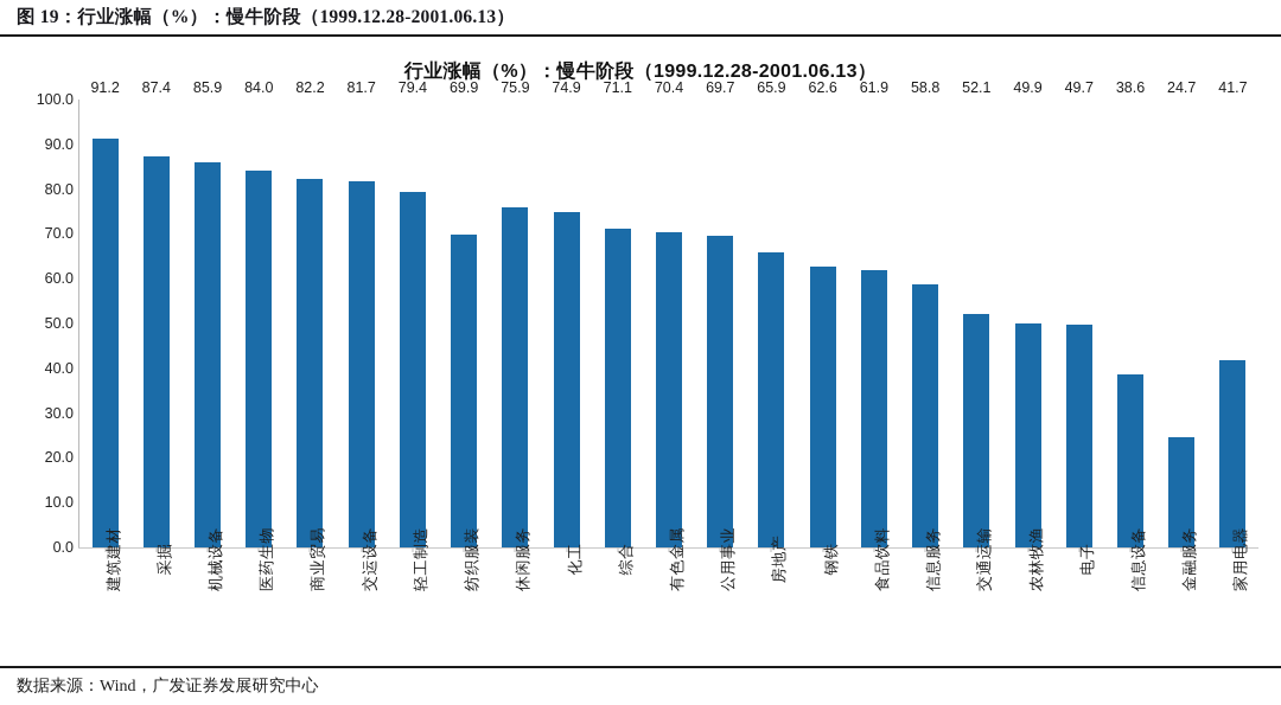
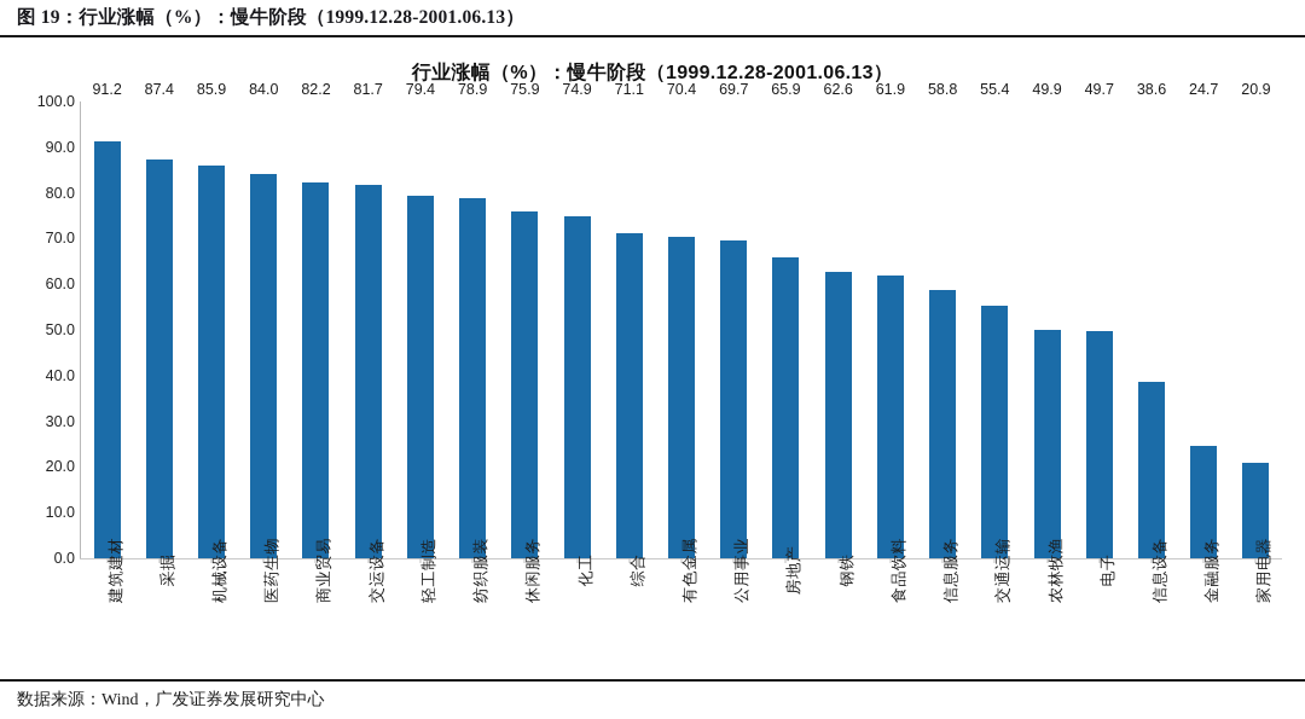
纺织服装: 69.9 -> 78.9
交通运输: 52.1 -> 55.4
家用电器: 41.7 -> 20.9
